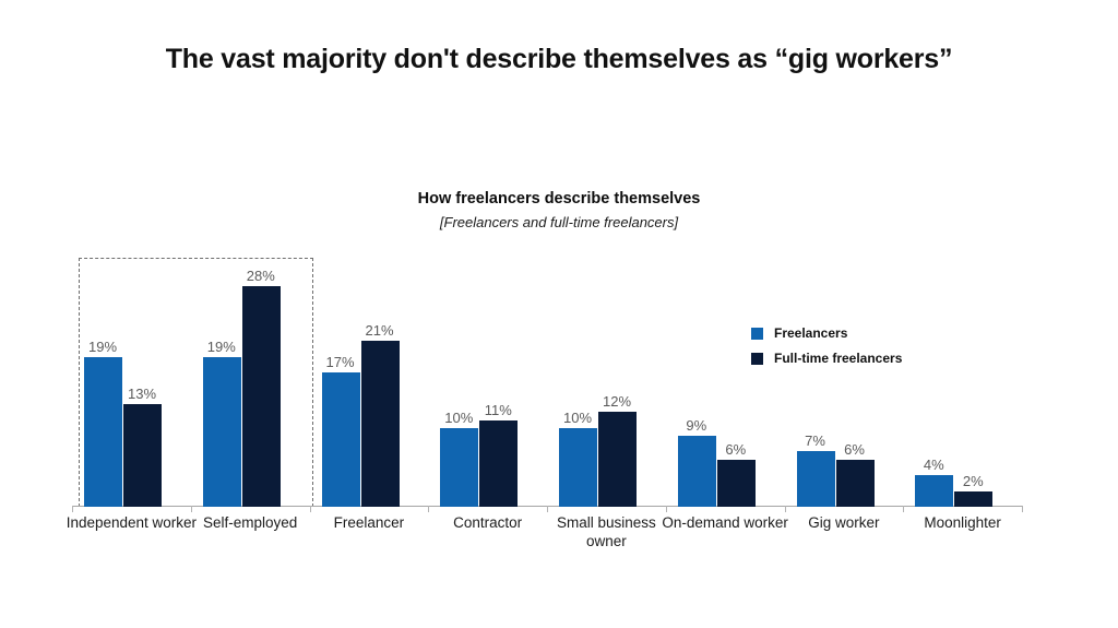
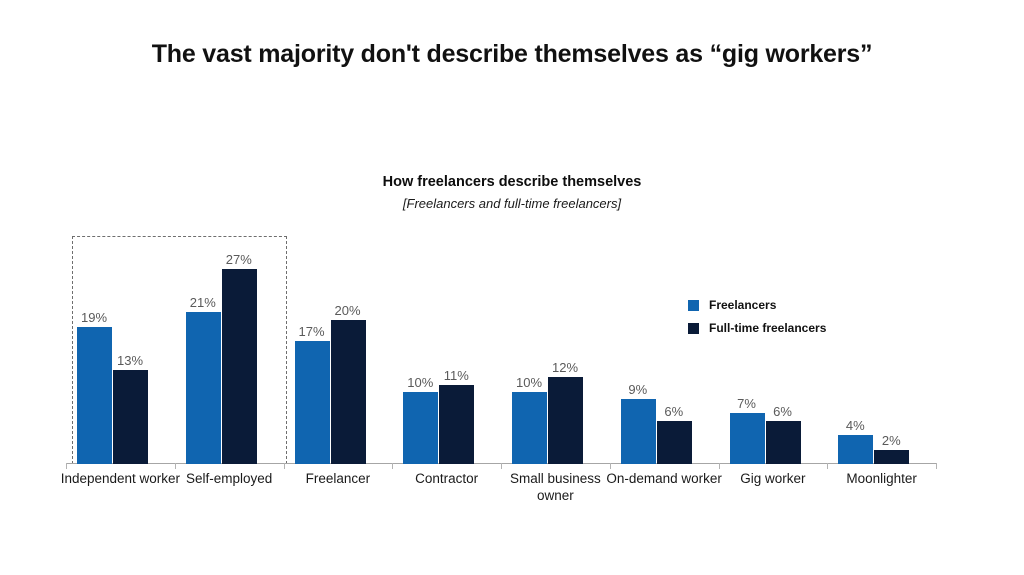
Freelancers/Self-employed: 19% -> 21%
Full-time freelancers/Self-employed: 28% -> 27%
Full-time freelancers/Freelancer: 21% -> 20%
